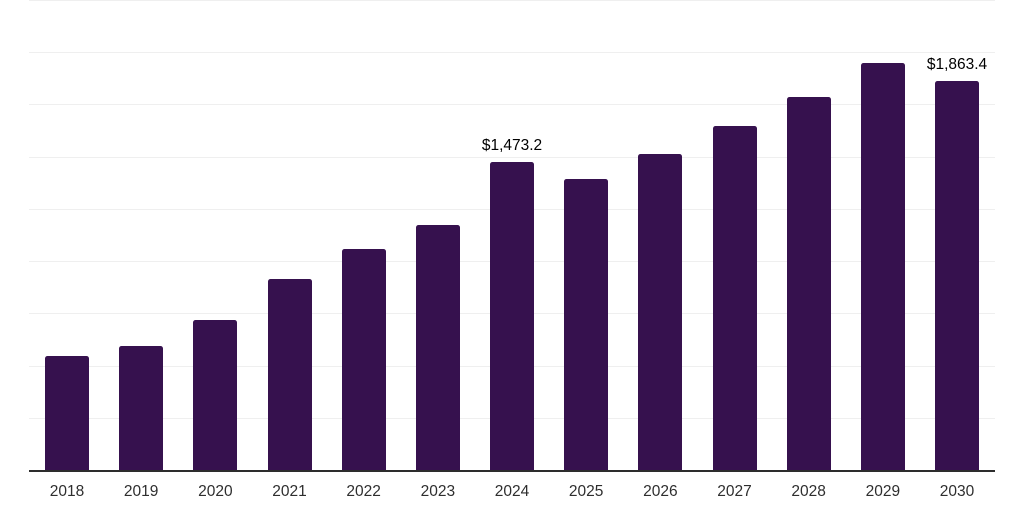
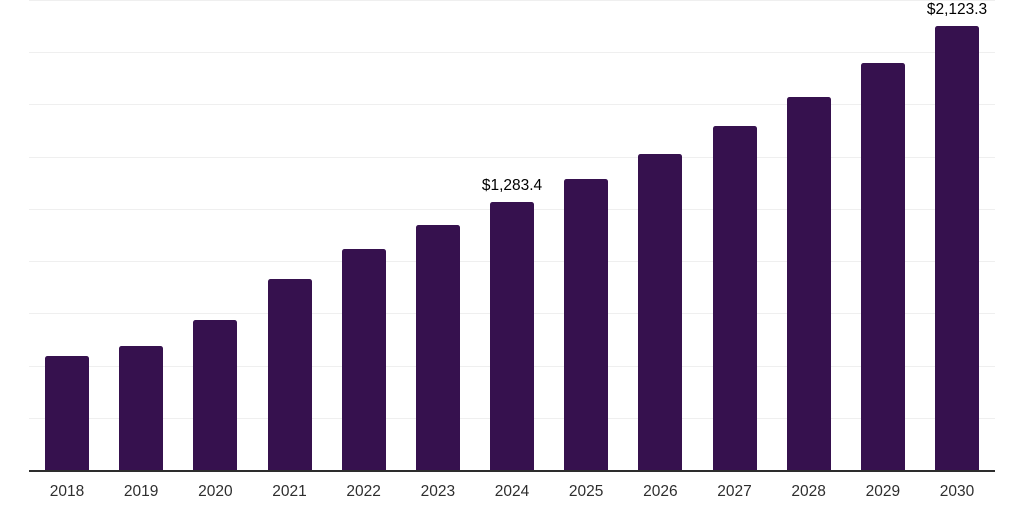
2024: $1,473.2 -> $1,283.4
2030: $1,863.4 -> $2,123.3
